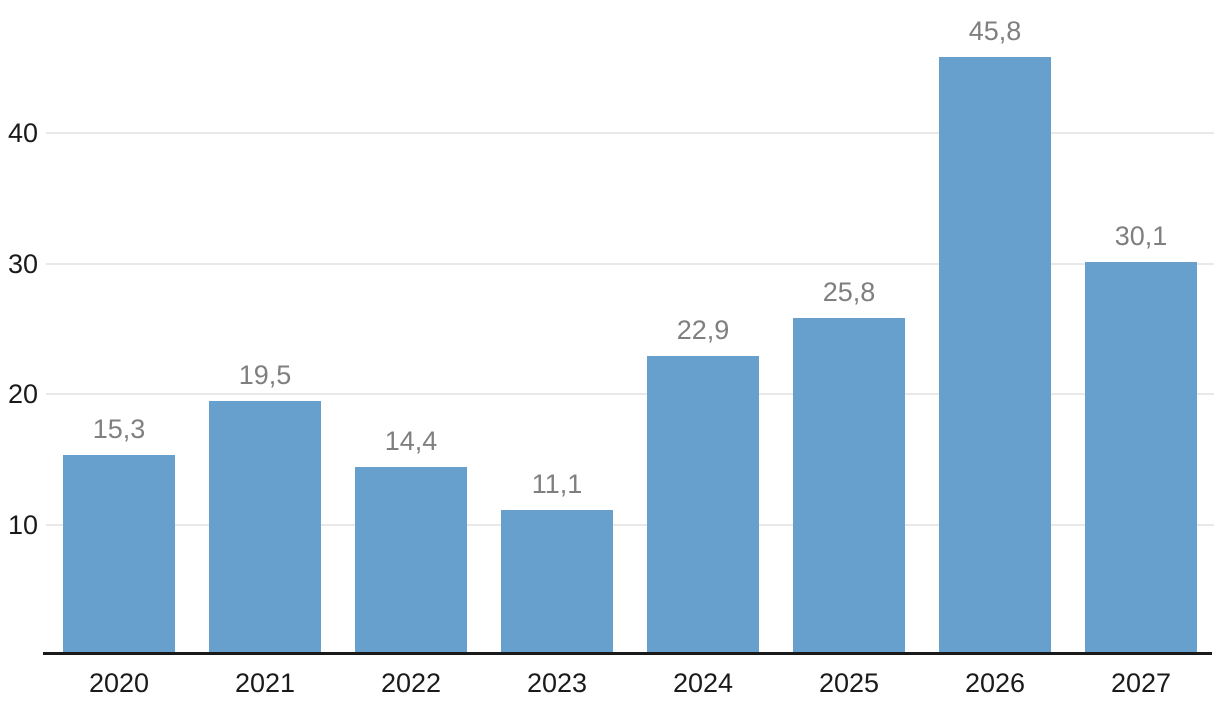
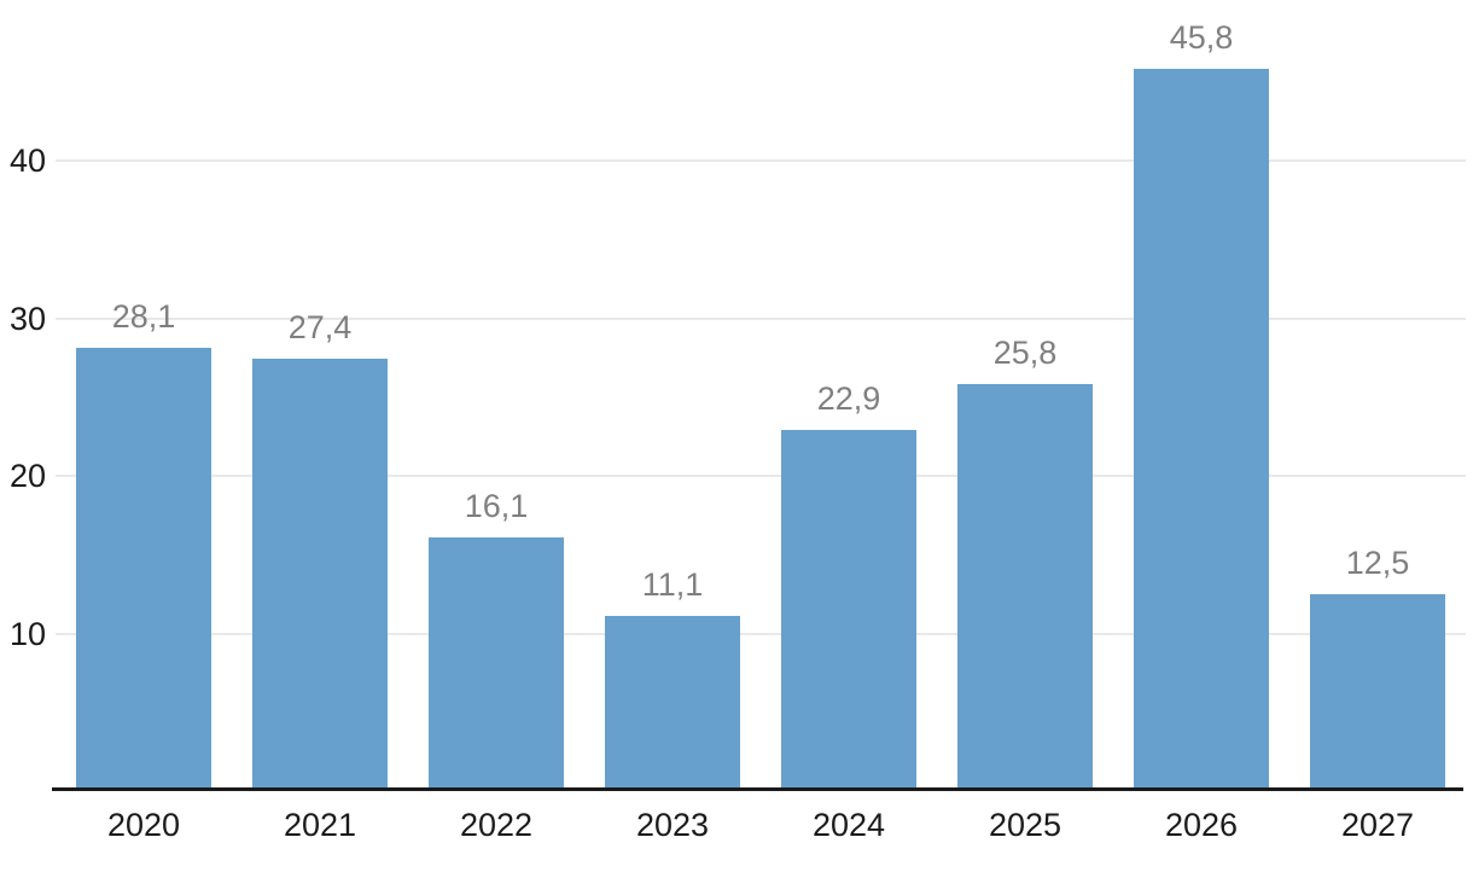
2020: 15,3 -> 28,1
2021: 19,5 -> 27,4
2022: 14,4 -> 16,1
2027: 30,1 -> 12,5
